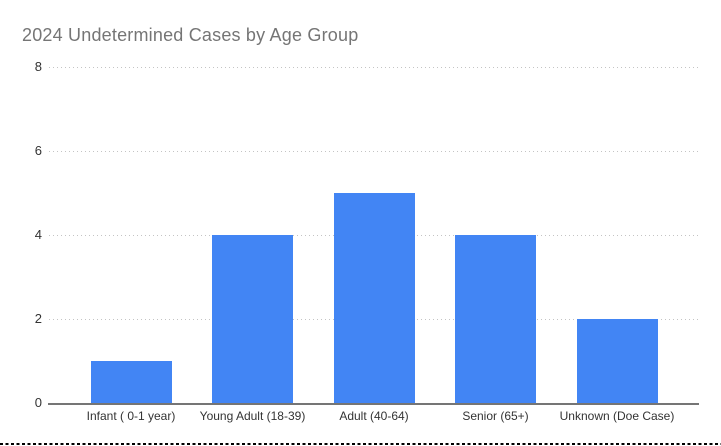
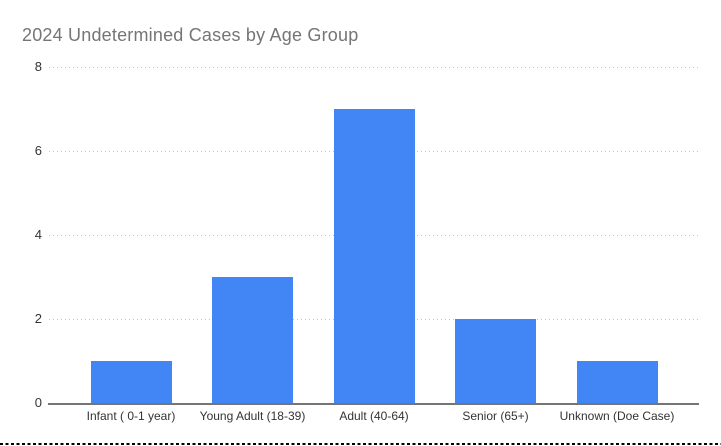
Young Adult (18-39): 4 -> 3
Adult (40-64): 5 -> 7
Senior (65+): 4 -> 2
Unknown (Doe Case): 2 -> 1
